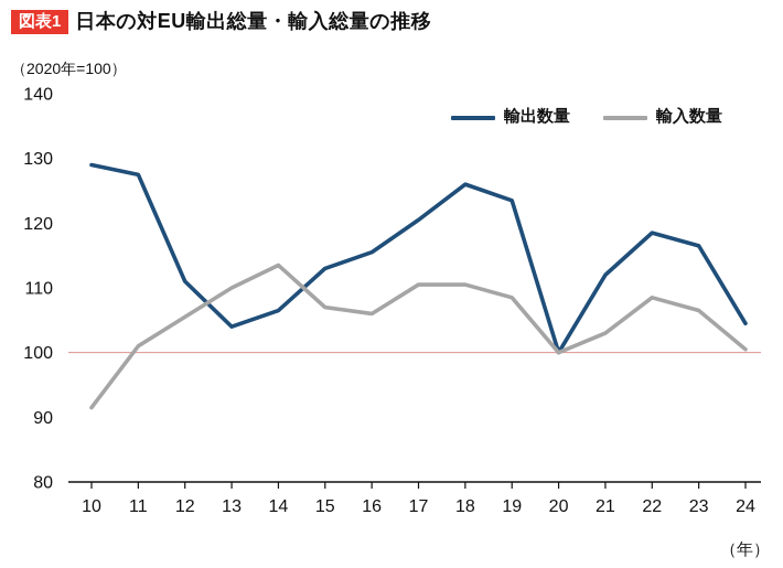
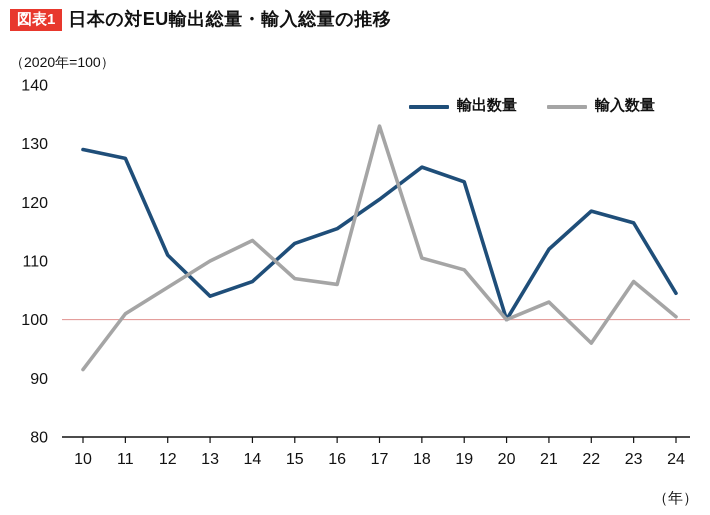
輸入数量/17: 110 -> 133
輸入数量/22: 108 -> 96
